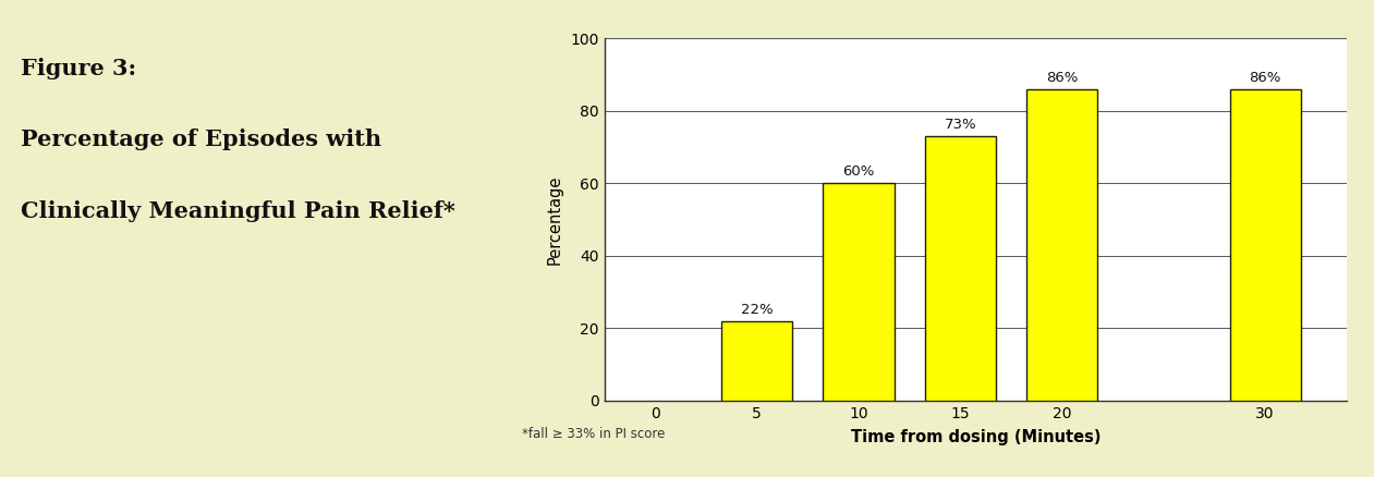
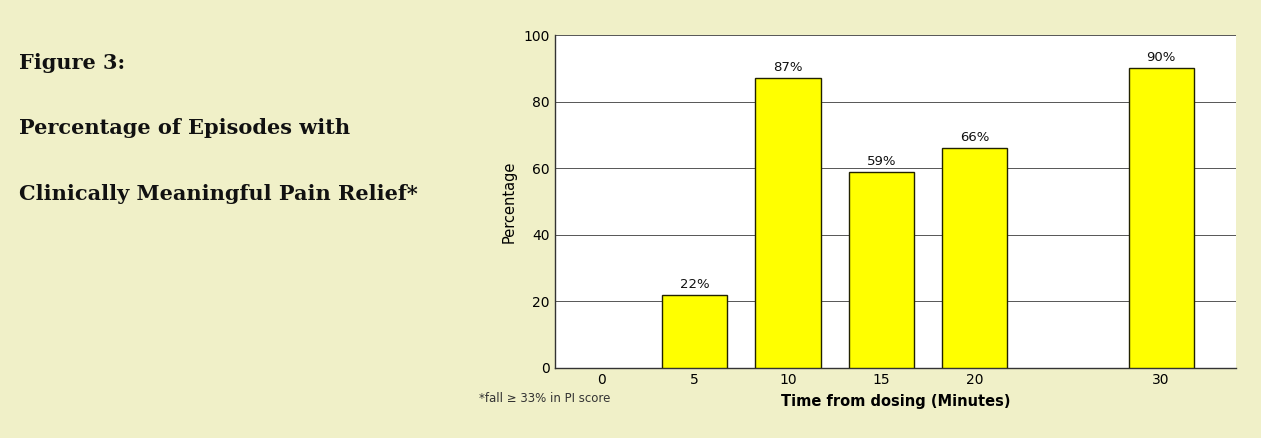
10: 60% -> 87%
15: 73% -> 59%
20: 86% -> 66%
30: 86% -> 90%
